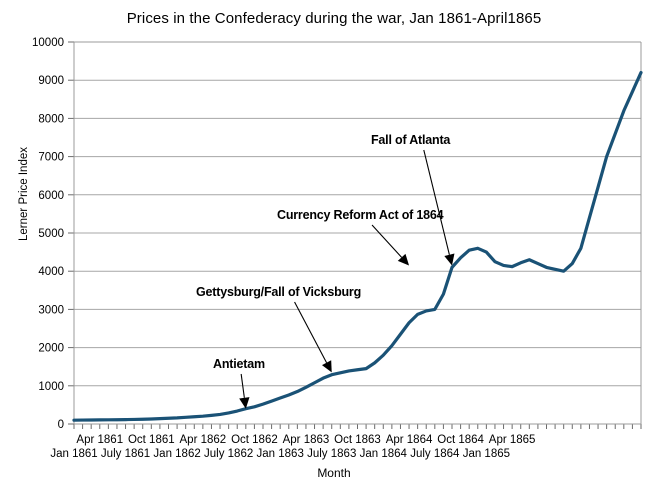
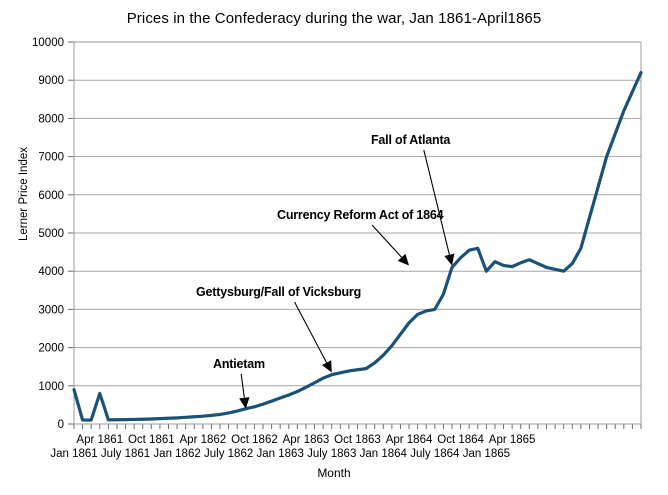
Jan 1861: 100 -> 900
Apr 1861: 100 -> 800
Jan 1865: 4500 -> 4000
